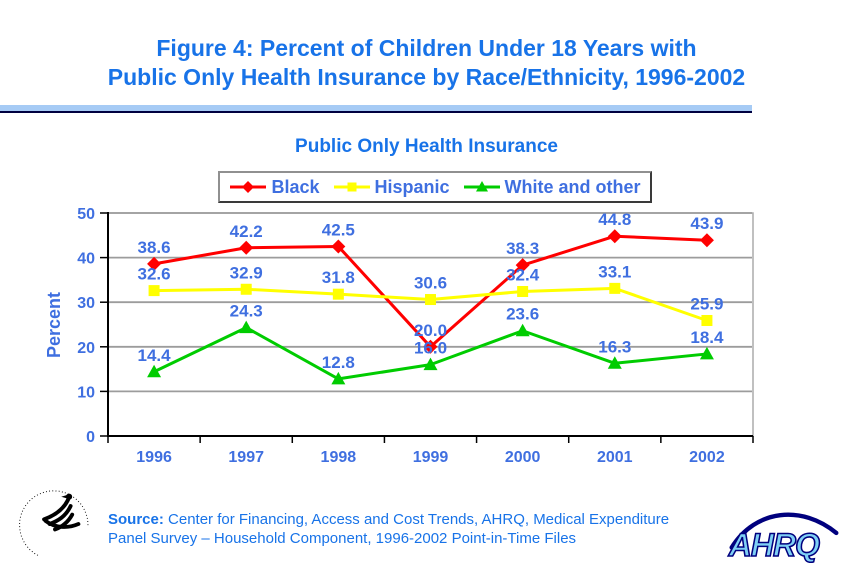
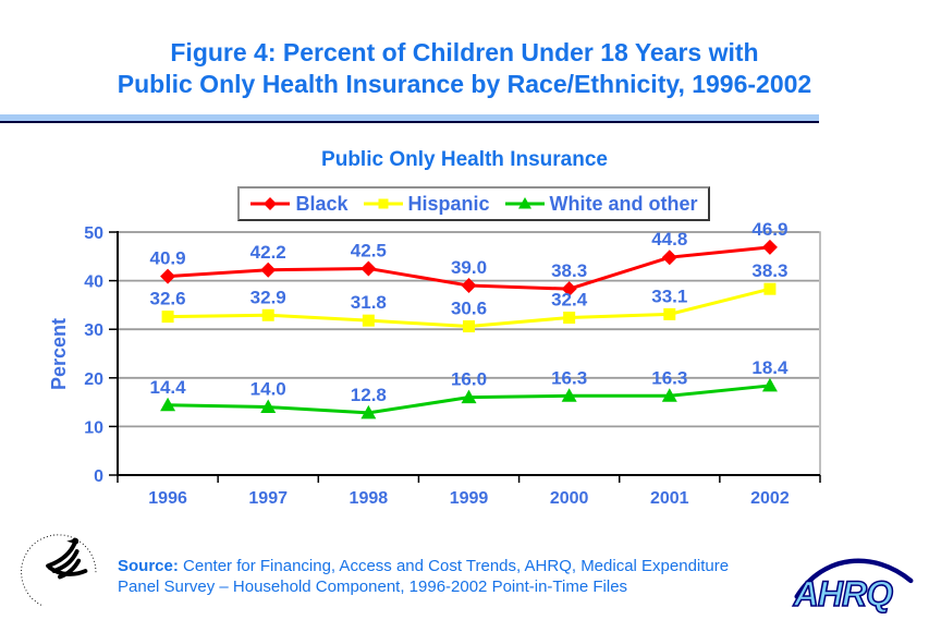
Black/1996: 38.6 -> 40.9
White and other/1997: 24.3 -> 14.0
Black/1999: 20.0 -> 39.0
White and other/2000: 23.6 -> 16.3
Black/2002: 43.9 -> 46.9
Hispanic/2002: 25.9 -> 38.3
